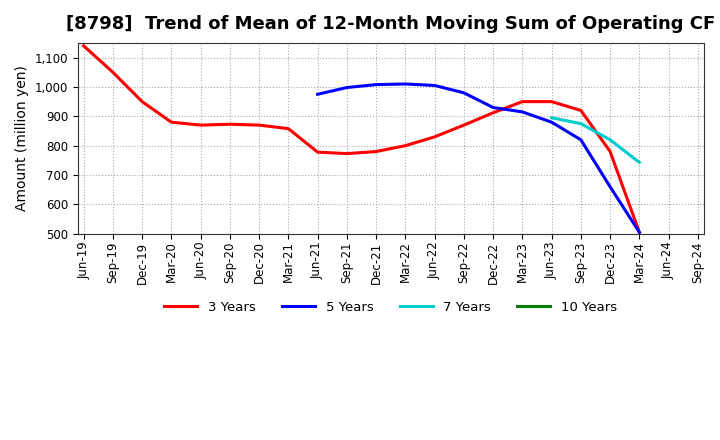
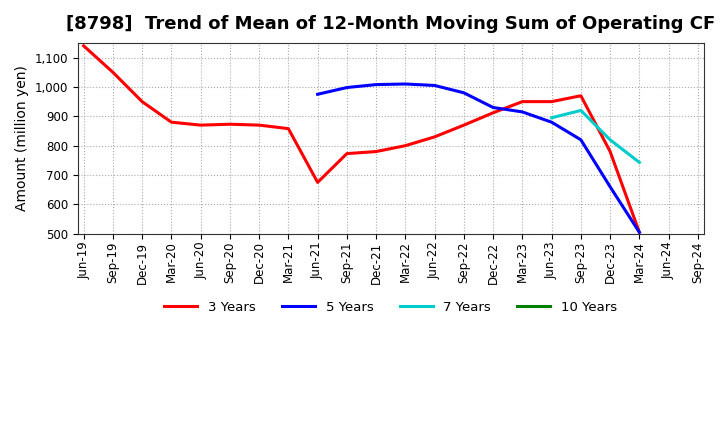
3 Years/Jun-21: 778 -> 675
3 Years/Sep-23: 920 -> 970
7 Years/Sep-23: 875 -> 920
